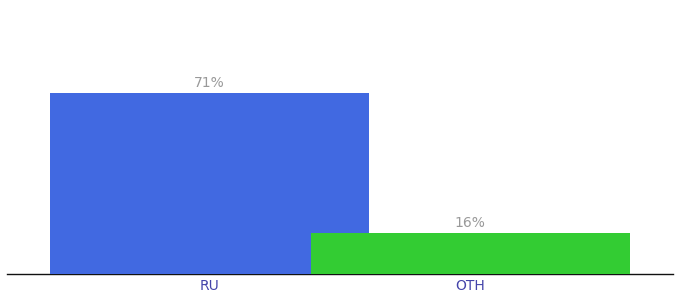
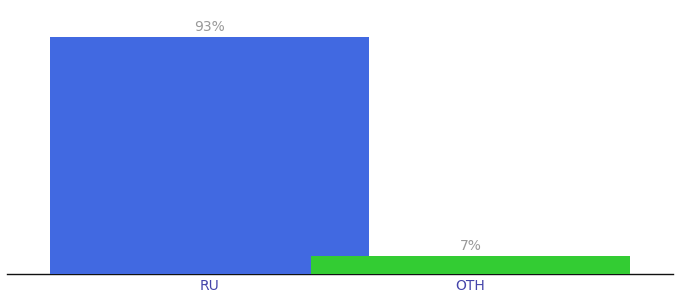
RU: 71% -> 93%
OTH: 16% -> 7%
